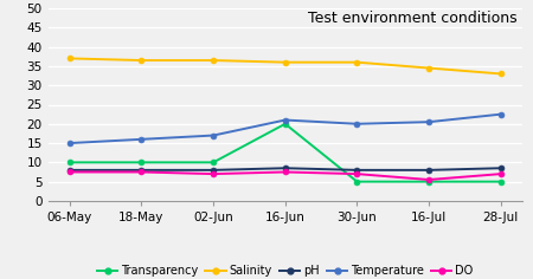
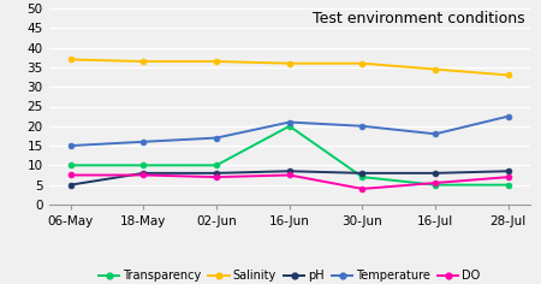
pH/06-May: 8.0 -> 5.0
Transparency/30-Jun: 5 -> 7
DO/30-Jun: 7.0 -> 4.0
Temperature/16-Jul: 20.5 -> 18.0
